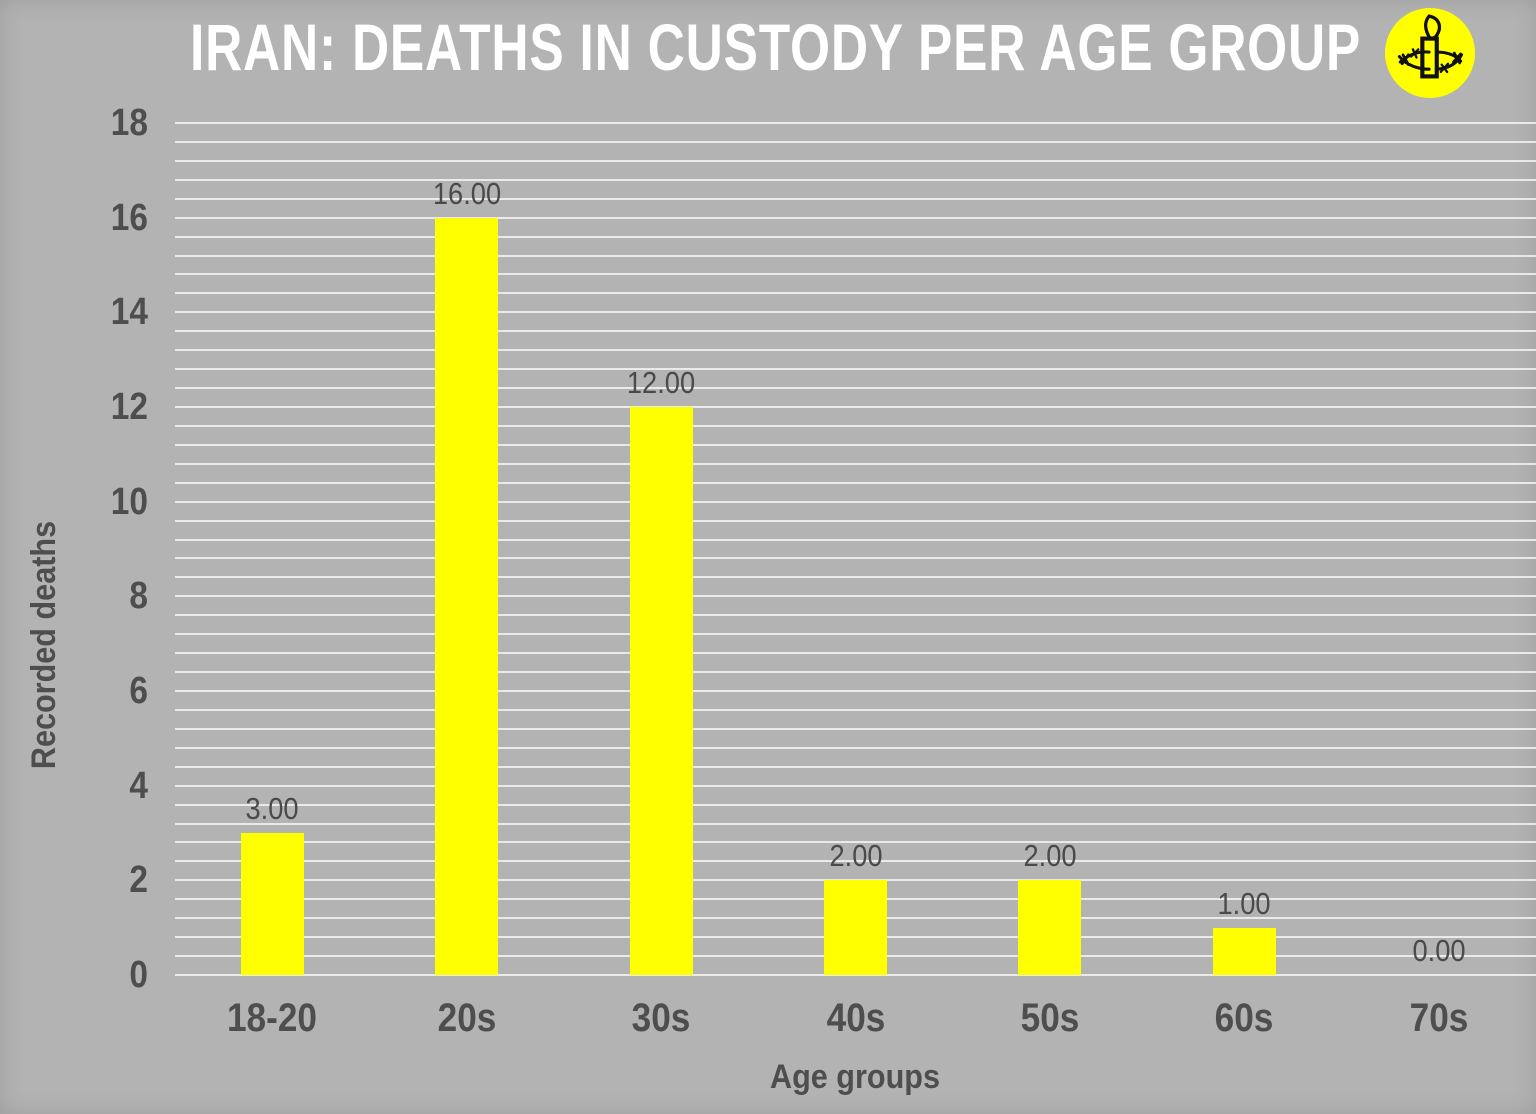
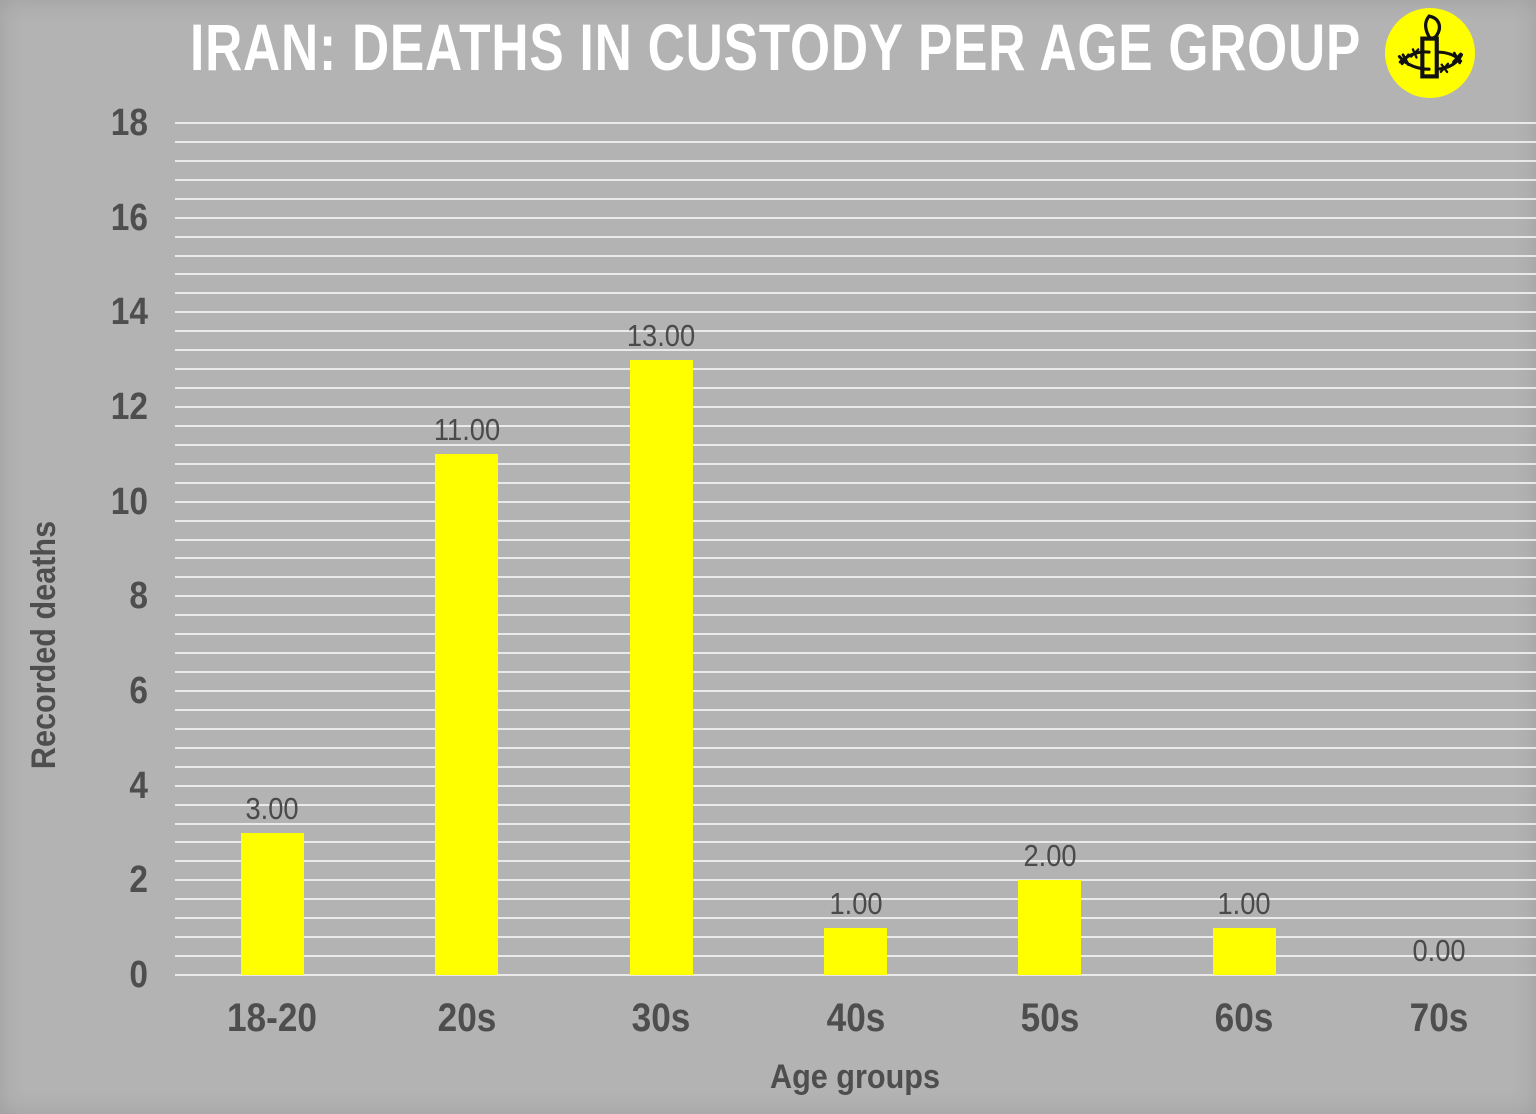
20s: 16.00 -> 11.00
30s: 12.00 -> 13.00
40s: 2.00 -> 1.00
